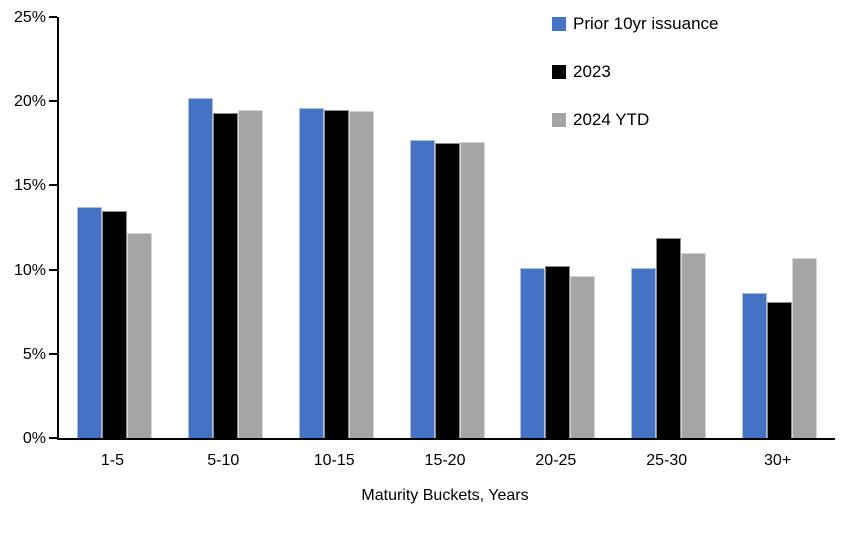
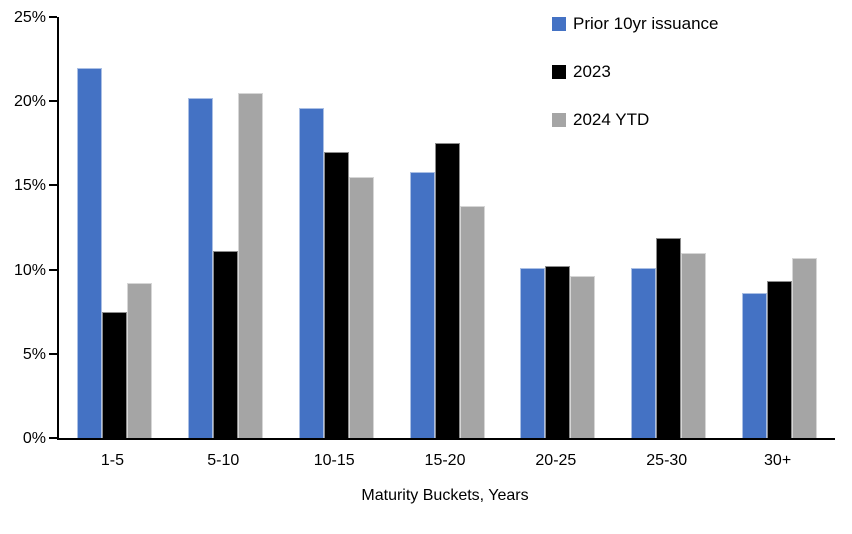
Prior 10yr issuance/1-5: 13.7% -> 22.0%
2023/1-5: 13.5% -> 7.5%
2024 YTD/1-5: 12.2% -> 9.2%
2023/5-10: 19.3% -> 11.1%
2024 YTD/5-10: 19.5% -> 20.5%
2023/10-15: 19.5% -> 17.0%
2024 YTD/10-15: 19.4% -> 15.5%
Prior 10yr issuance/15-20: 17.7% -> 15.8%
2024 YTD/15-20: 17.6% -> 13.8%
2023/30+: 8.1% -> 9.3%
